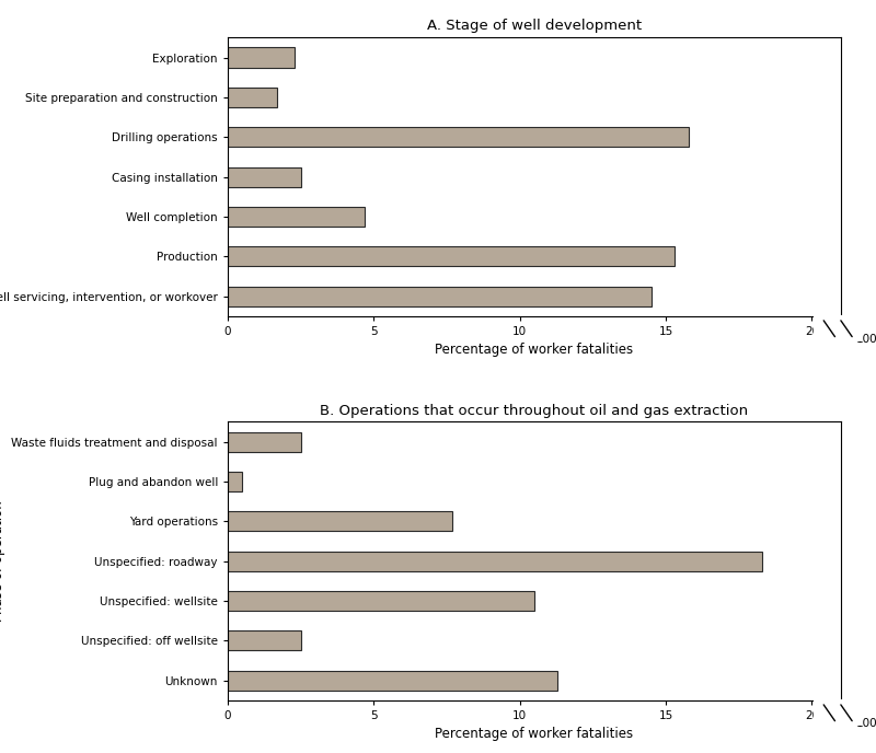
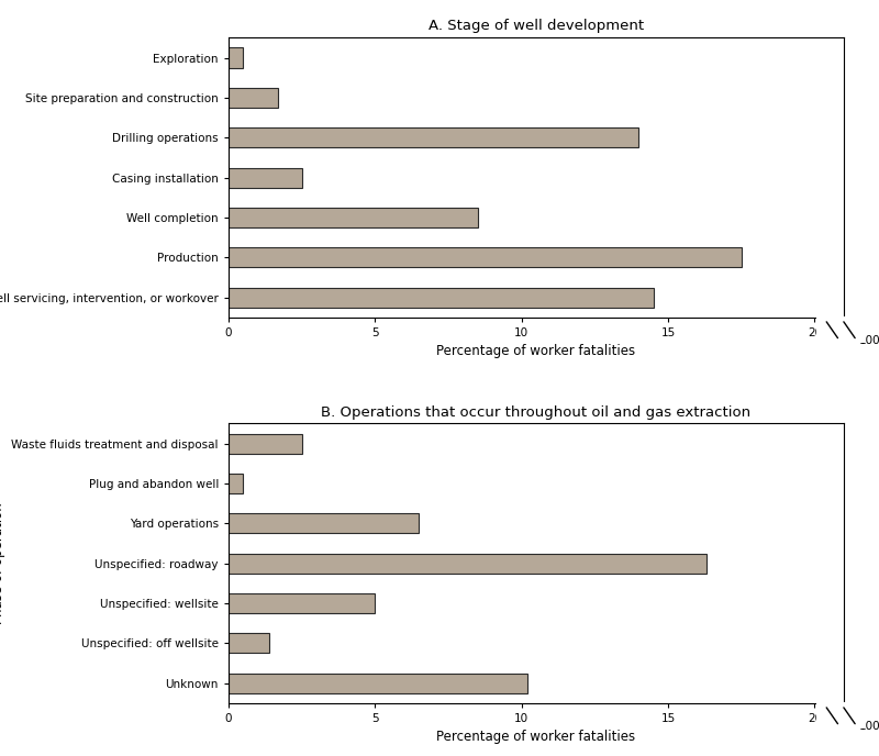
A. Stage of well development/Exploration: 2.3 -> 0.5
A. Stage of well development/Drilling operations: 15.8 -> 14.0
A. Stage of well development/Well completion: 4.7 -> 8.5
A. Stage of well development/Production: 15.3 -> 17.5
B. Operations that occur throughout oil and gas extraction/Yard operations: 7.7 -> 6.5
B. Operations that occur throughout oil and gas extraction/Unspecified: roadway: 18.3 -> 16.3
B. Operations that occur throughout oil and gas extraction/Unspecified: wellsite: 10.5 -> 5.0
B. Operations that occur throughout oil and gas extraction/Unspecified: off wellsite: 2.5 -> 1.4
B. Operations that occur throughout oil and gas extraction/Unknown: 11.3 -> 10.2
